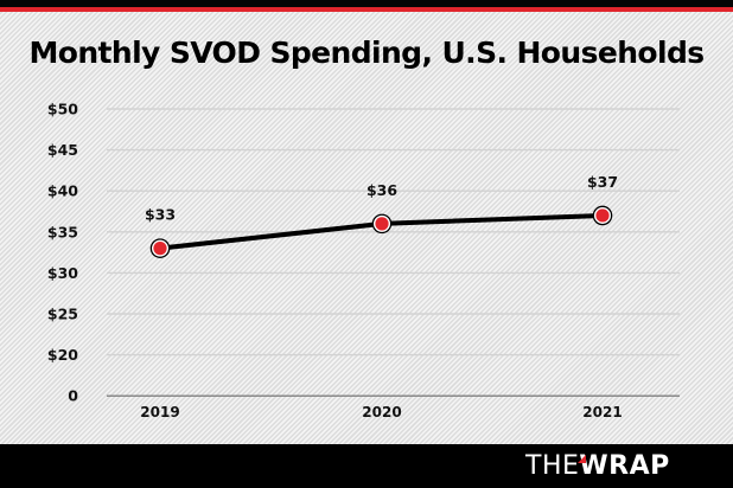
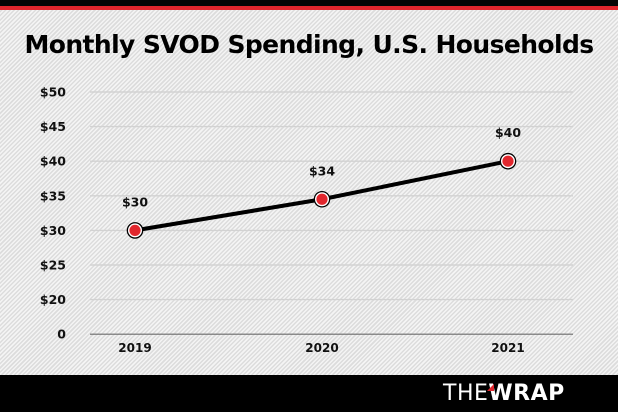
2019: $33 -> $30
2020: $36 -> $34
2021: $37 -> $40
